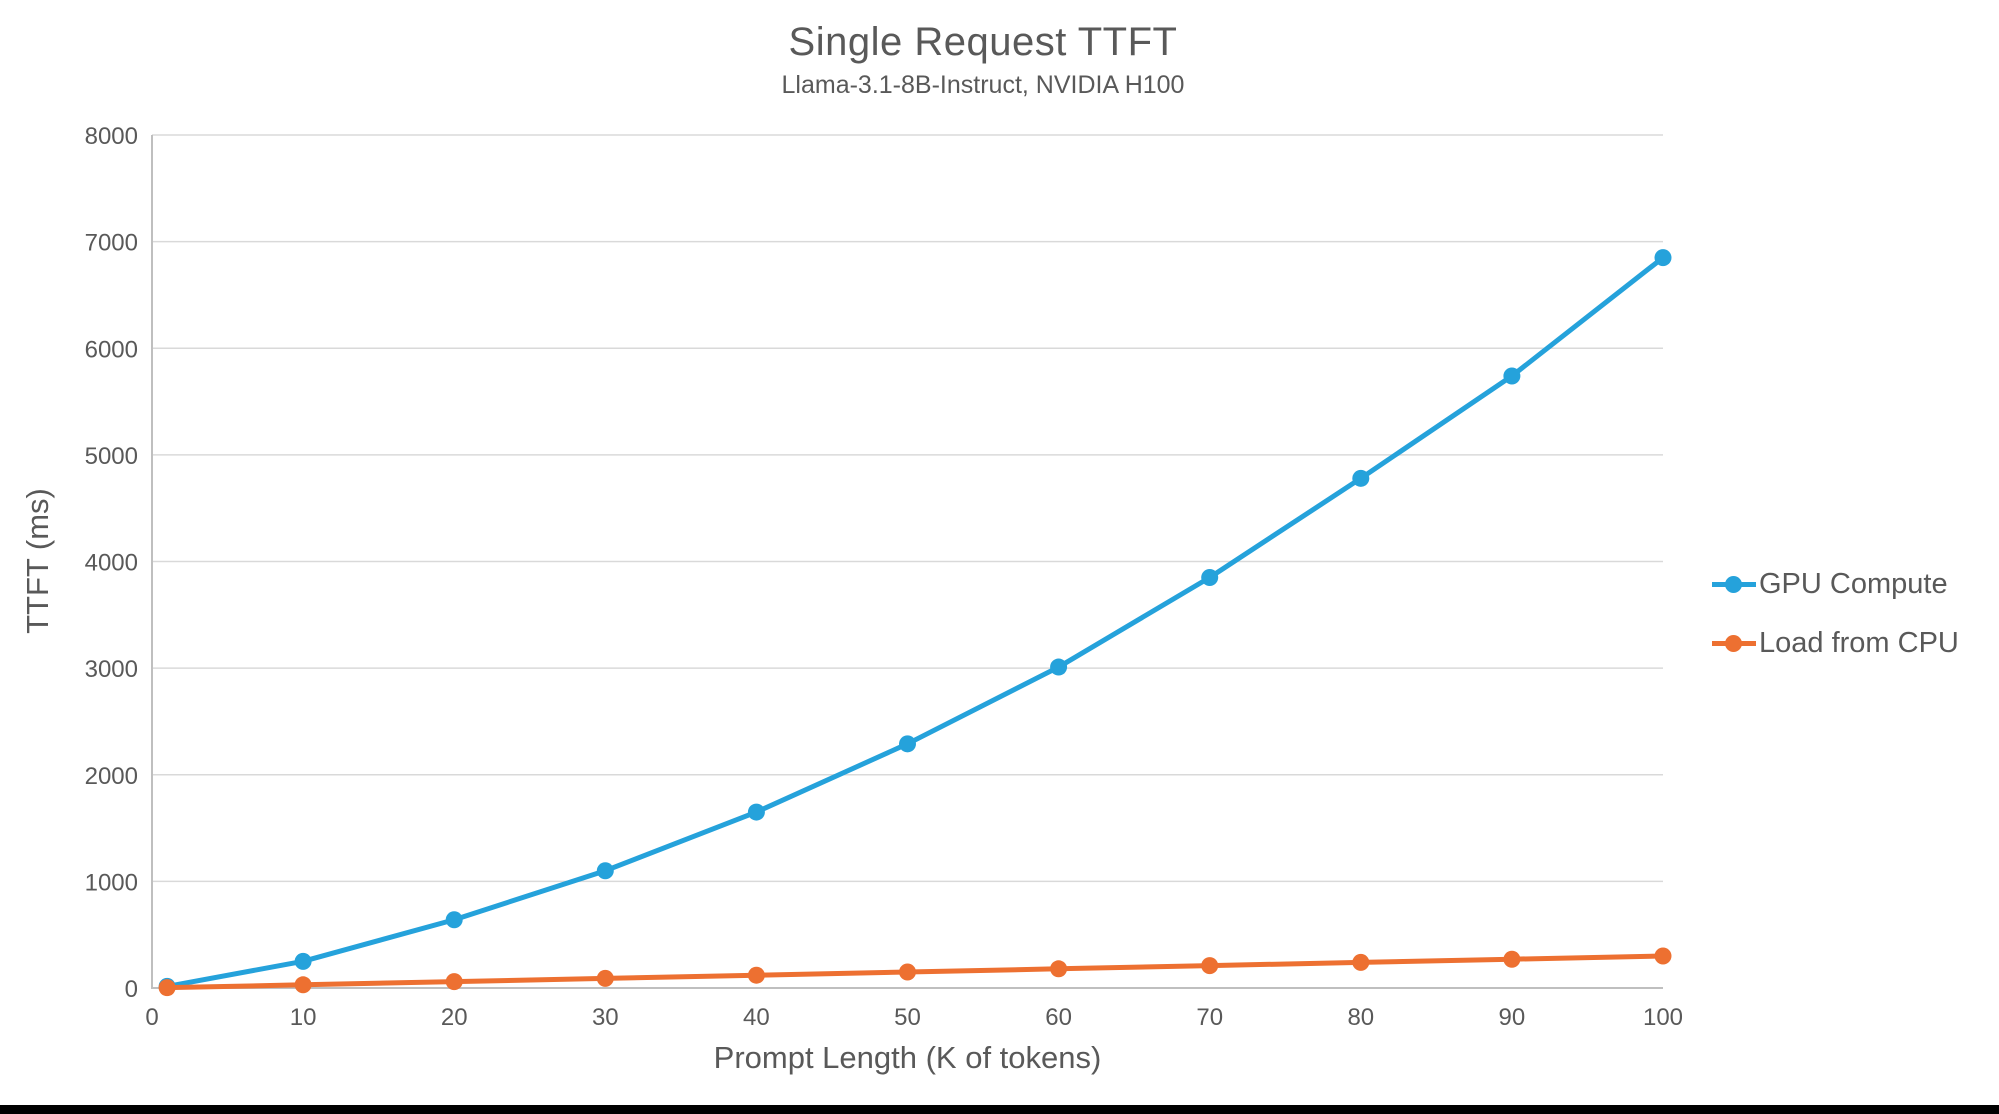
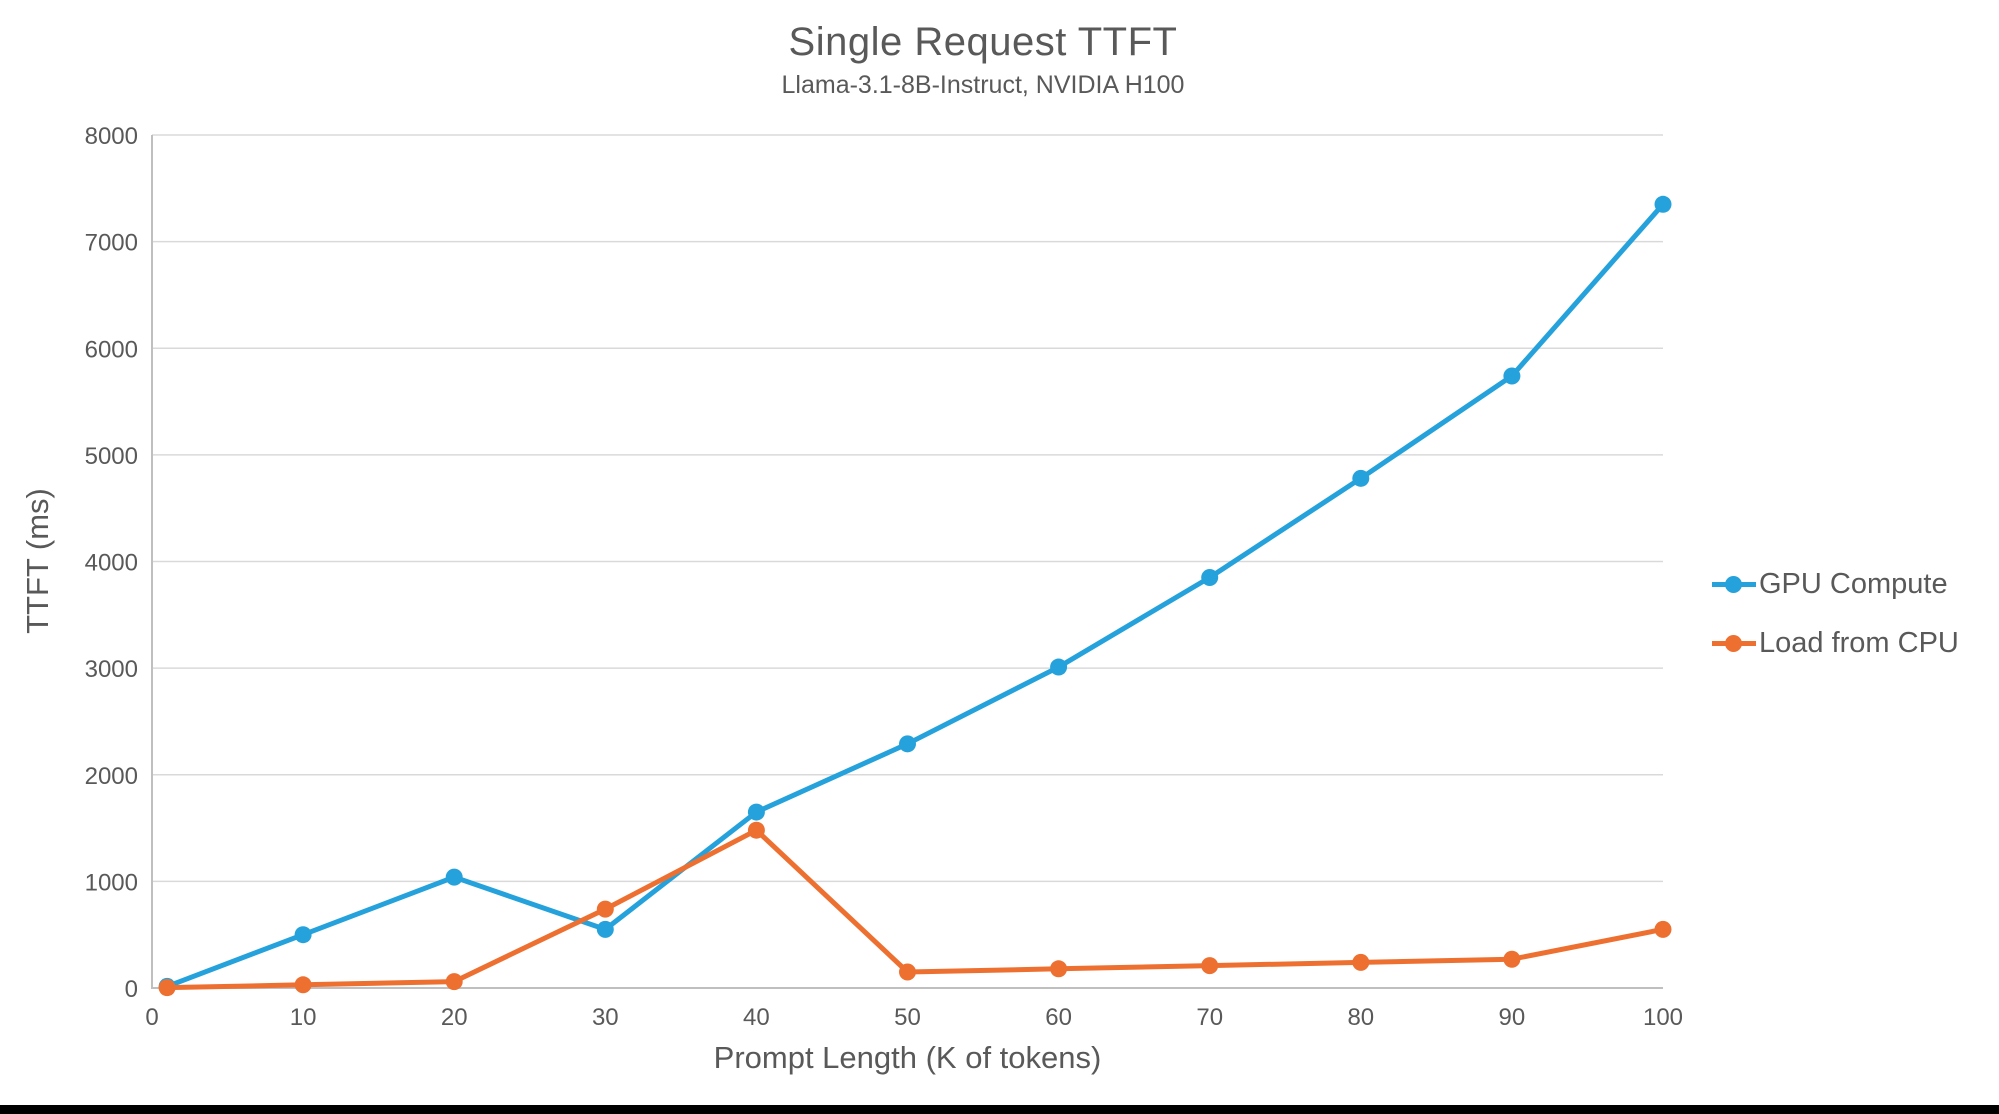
GPU Compute/10: 250 -> 500
GPU Compute/20: 640 -> 1040
GPU Compute/30: 1100 -> 550
Load from CPU/30: 90 -> 740
Load from CPU/40: 120 -> 1480
GPU Compute/100: 6850 -> 7350
Load from CPU/100: 300 -> 550
